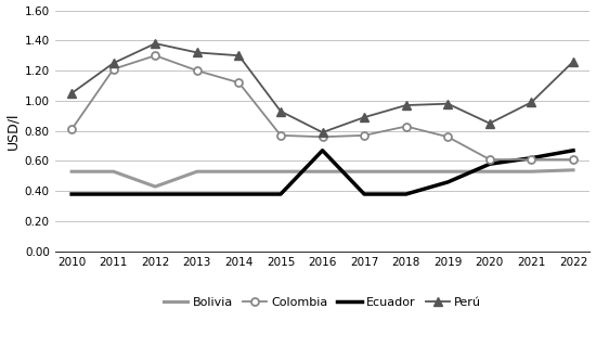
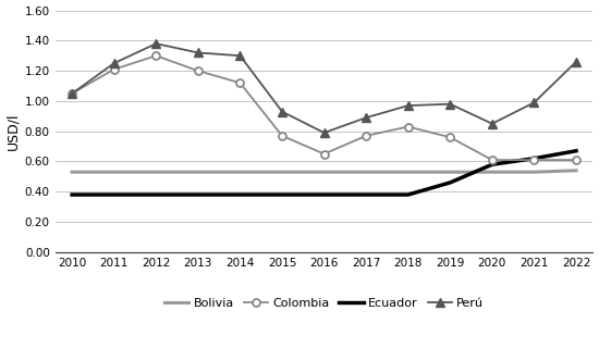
Colombia/2010: 0.81 -> 1.05
Bolivia/2012: 0.43 -> 0.53
Colombia/2016: 0.76 -> 0.65
Ecuador/2016: 0.67 -> 0.38
